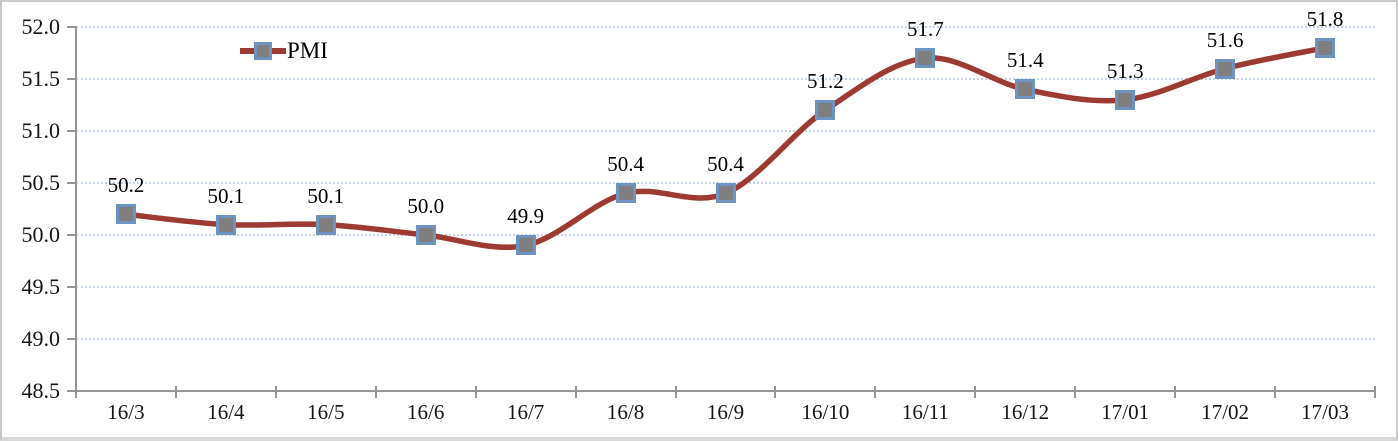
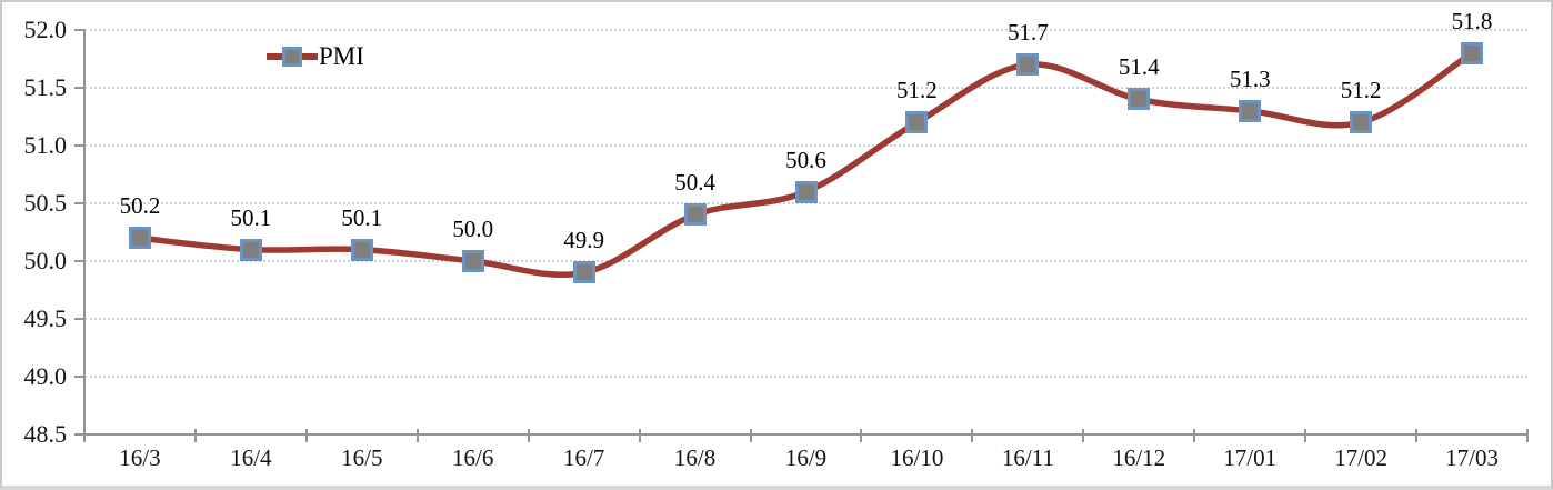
16/9: 50.4 -> 50.6
17/02: 51.6 -> 51.2
